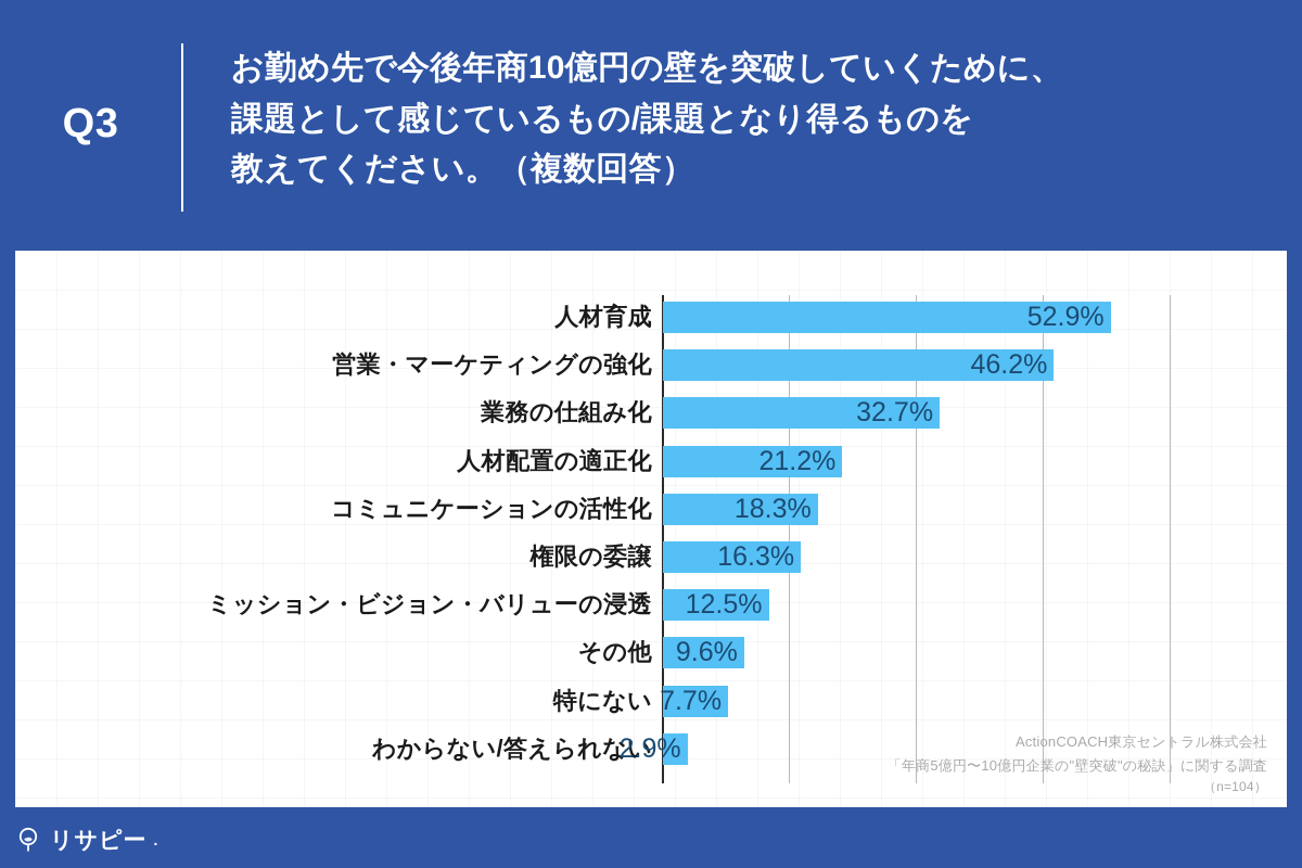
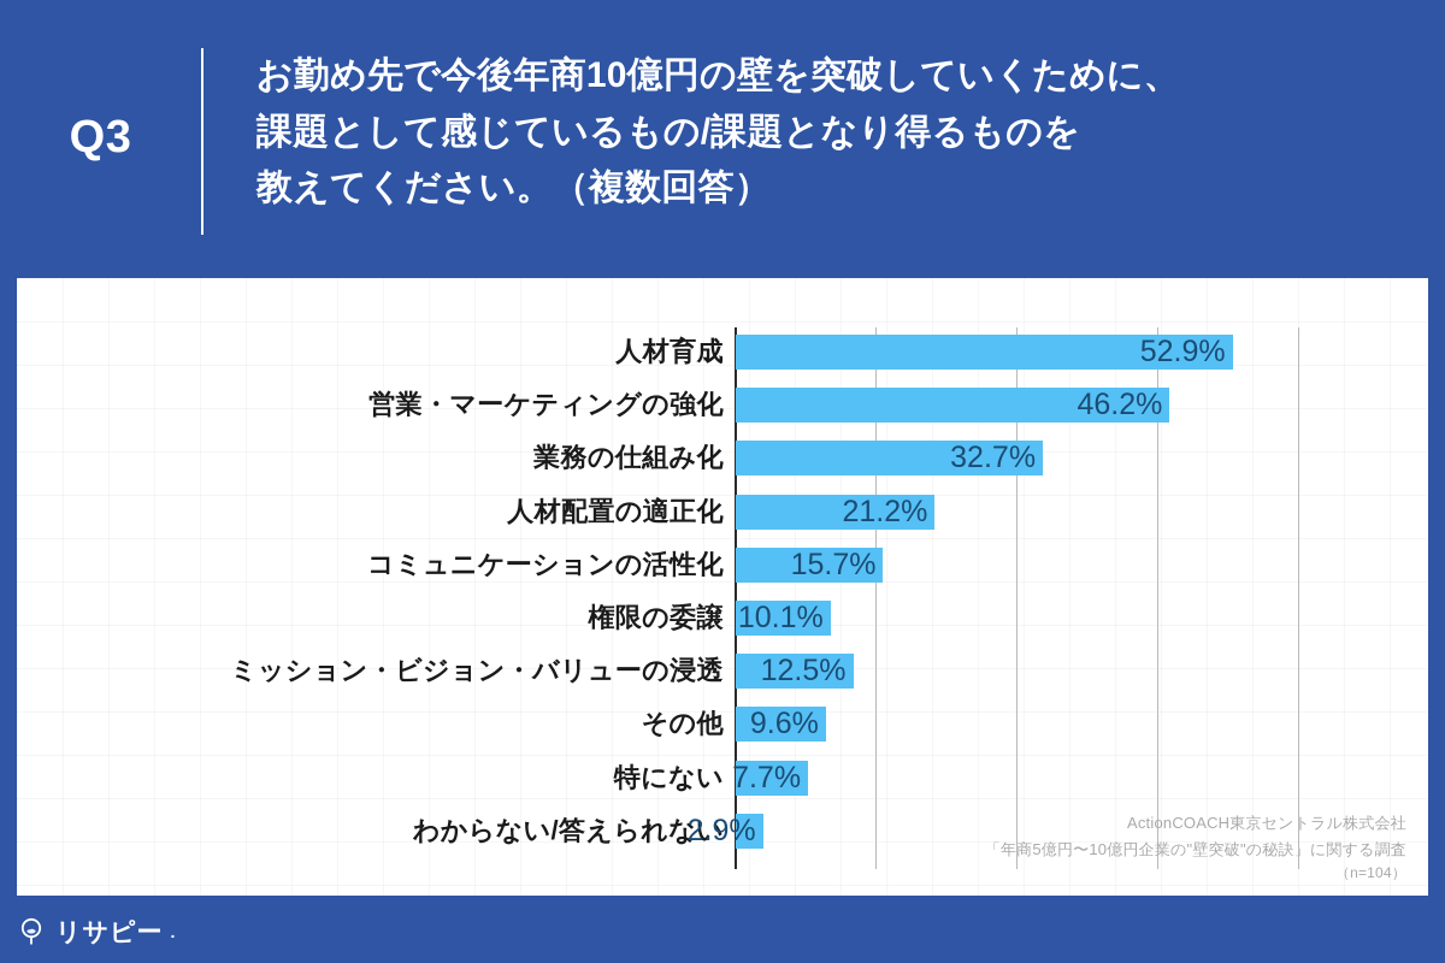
コミュニケーションの活性化: 18.3% -> 15.7%
権限の委譲: 16.3% -> 10.1%
